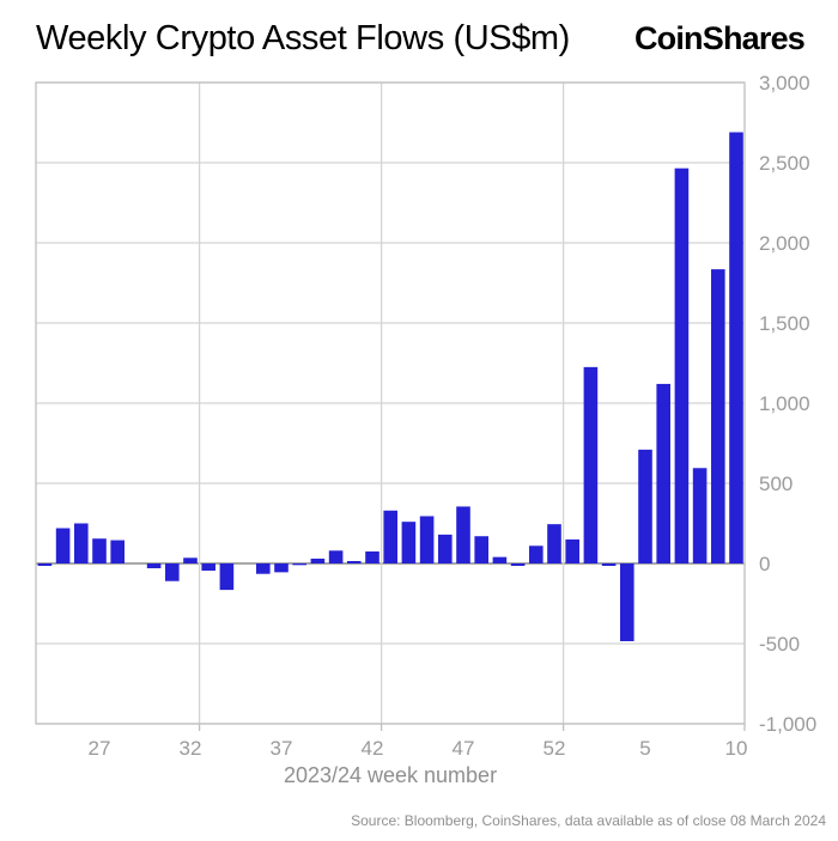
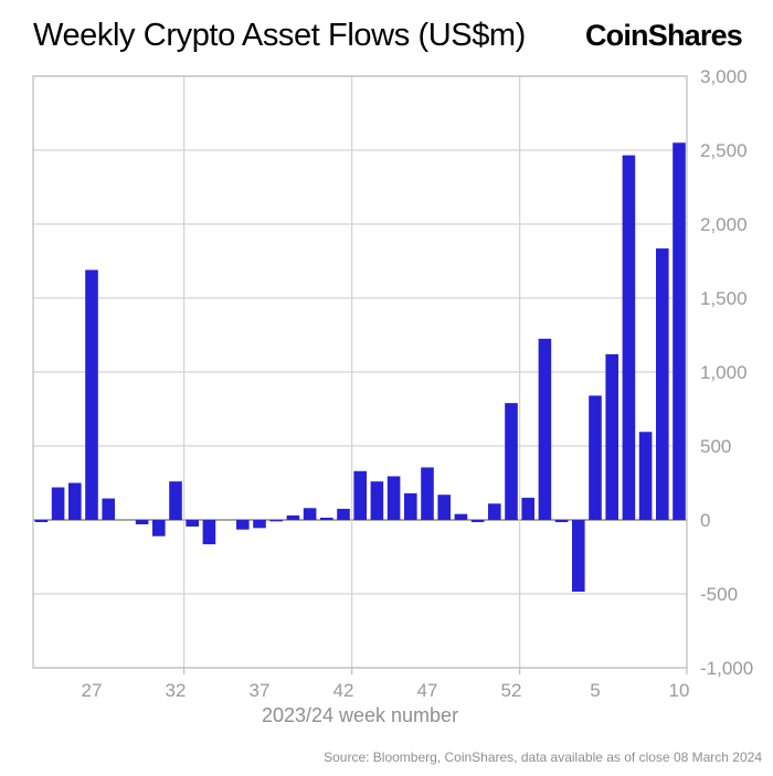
27: 160 -> 1690
32: 40 -> 260
52: 240 -> 790
5: 710 -> 840
10: 2690 -> 2550
